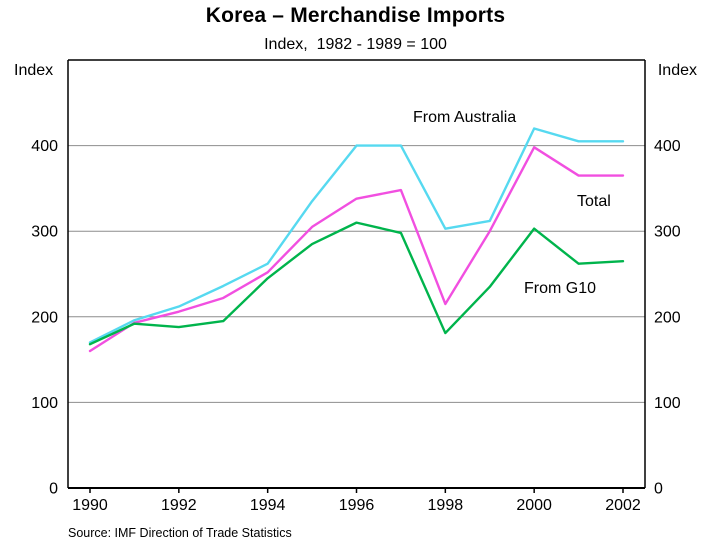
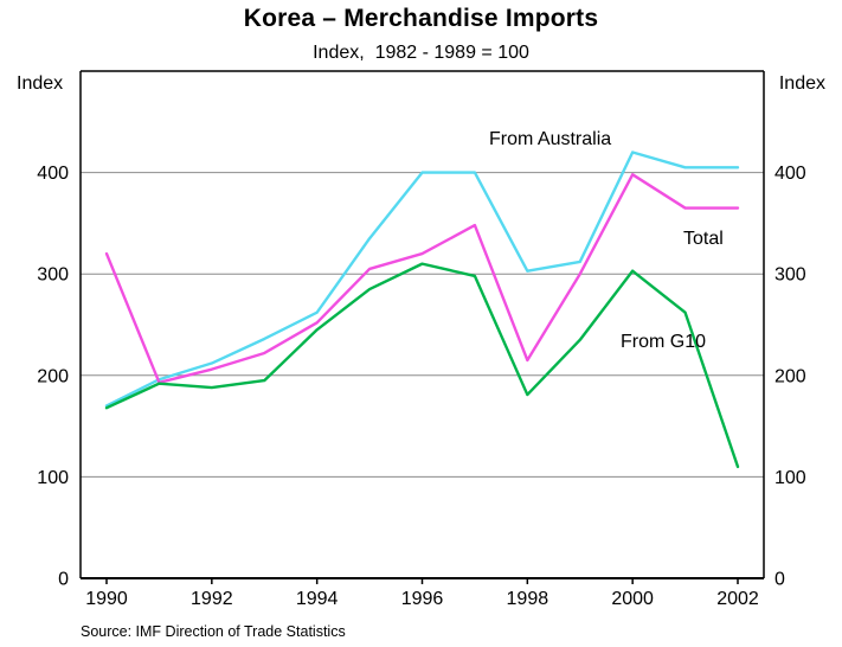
Total/1990: 160 -> 320
Total/1996: 340 -> 320
From G10/2002: 260 -> 110
